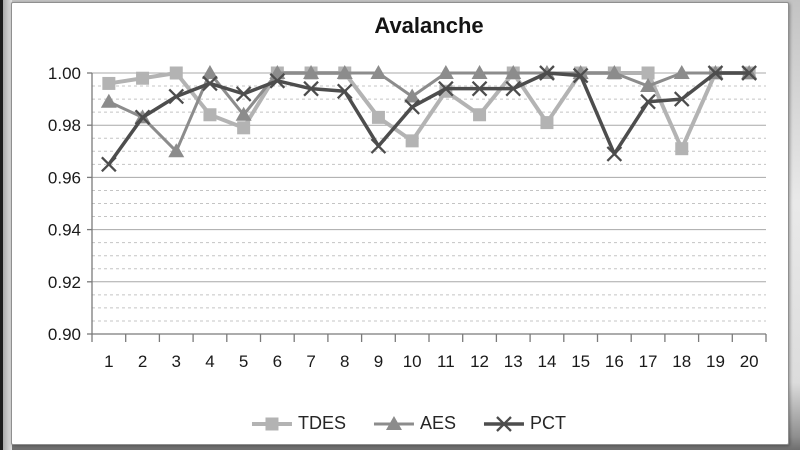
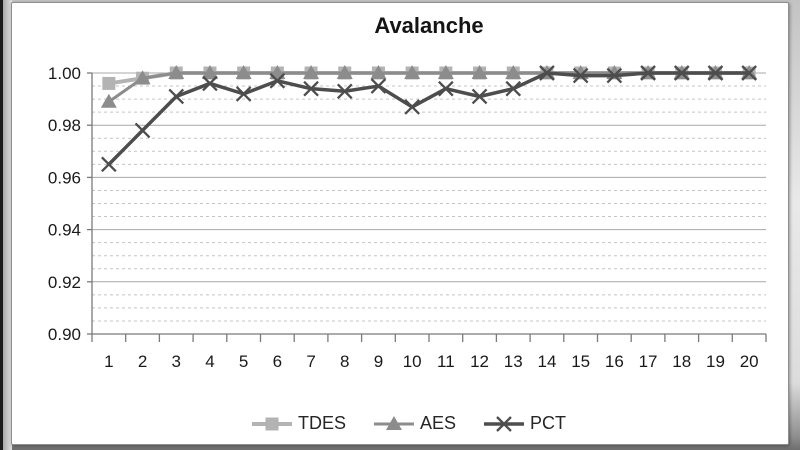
AES/2: 0.983 -> 0.998
PCT/2: 0.983 -> 0.978
AES/3: 0.970 -> 1.000
TDES/4: 0.984 -> 1.000
TDES/5: 0.979 -> 1.000
AES/5: 0.984 -> 1.000
TDES/9: 0.983 -> 1.000
PCT/9: 0.972 -> 0.995
TDES/10: 0.974 -> 1.000
AES/10: 0.991 -> 1.000
TDES/11: 0.993 -> 1.000
TDES/12: 0.984 -> 1.000
PCT/12: 0.994 -> 0.991
TDES/14: 0.981 -> 1.000
PCT/16: 0.969 -> 0.999
AES/17: 0.995 -> 1.000
PCT/17: 0.989 -> 1.000
TDES/18: 0.971 -> 1.000
PCT/18: 0.990 -> 1.000
